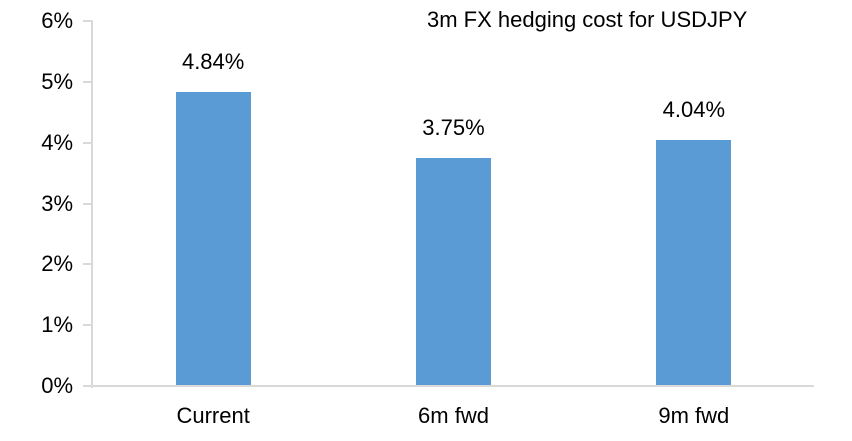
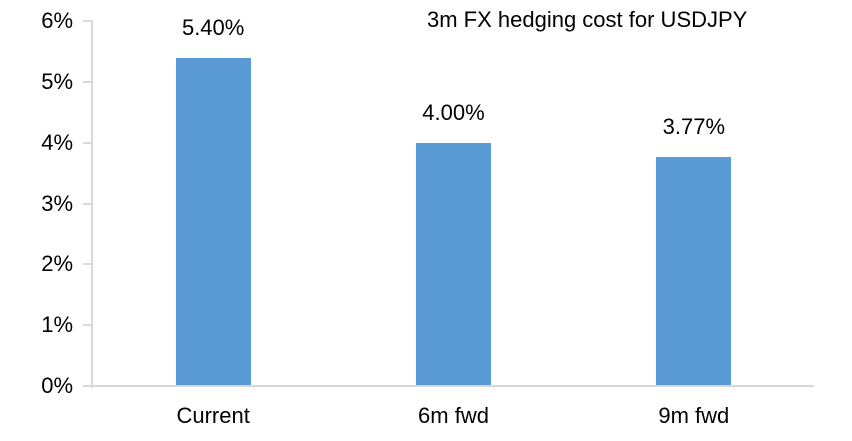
Current: 4.84% -> 5.40%
6m fwd: 3.75% -> 4.00%
9m fwd: 4.04% -> 3.77%
